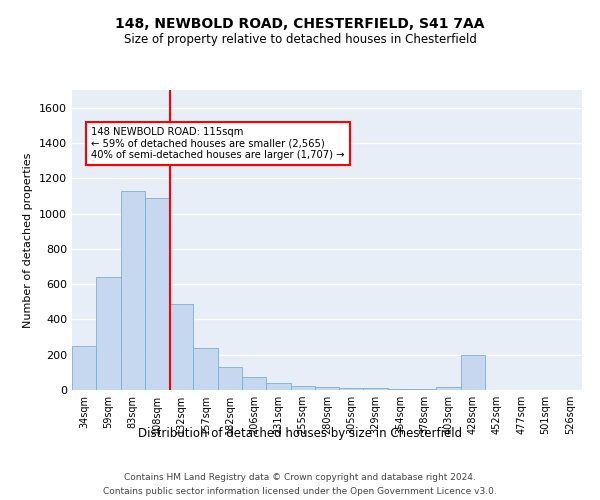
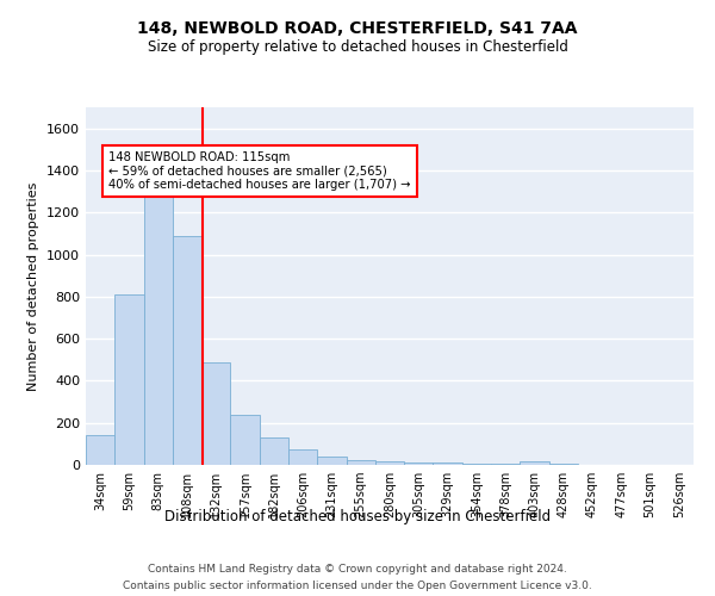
34sqm: 250 -> 140
59sqm: 640 -> 810
83sqm: 1130 -> 1290
428sqm: 200 -> 0
